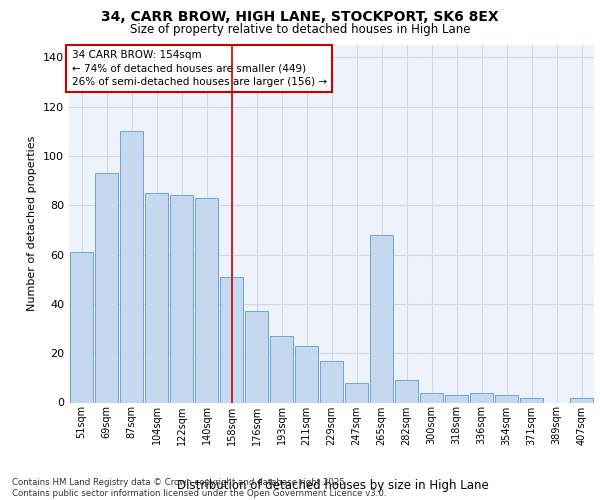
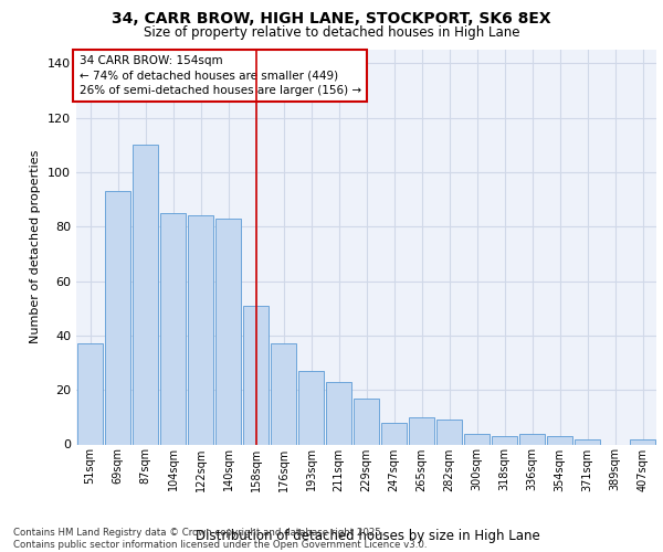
51sqm: 61 -> 37
265sqm: 68 -> 10
